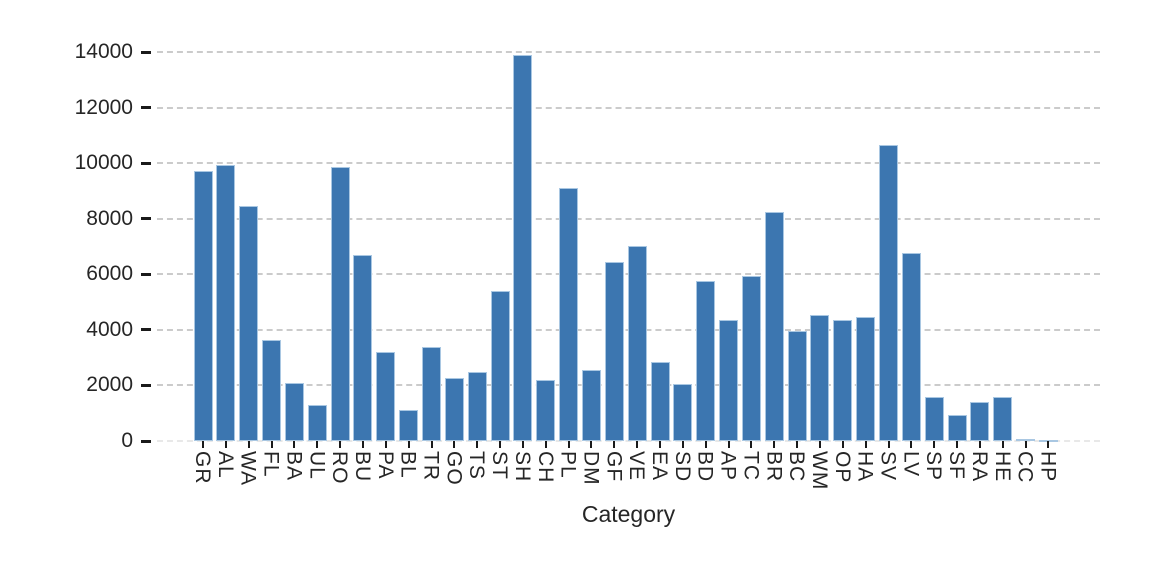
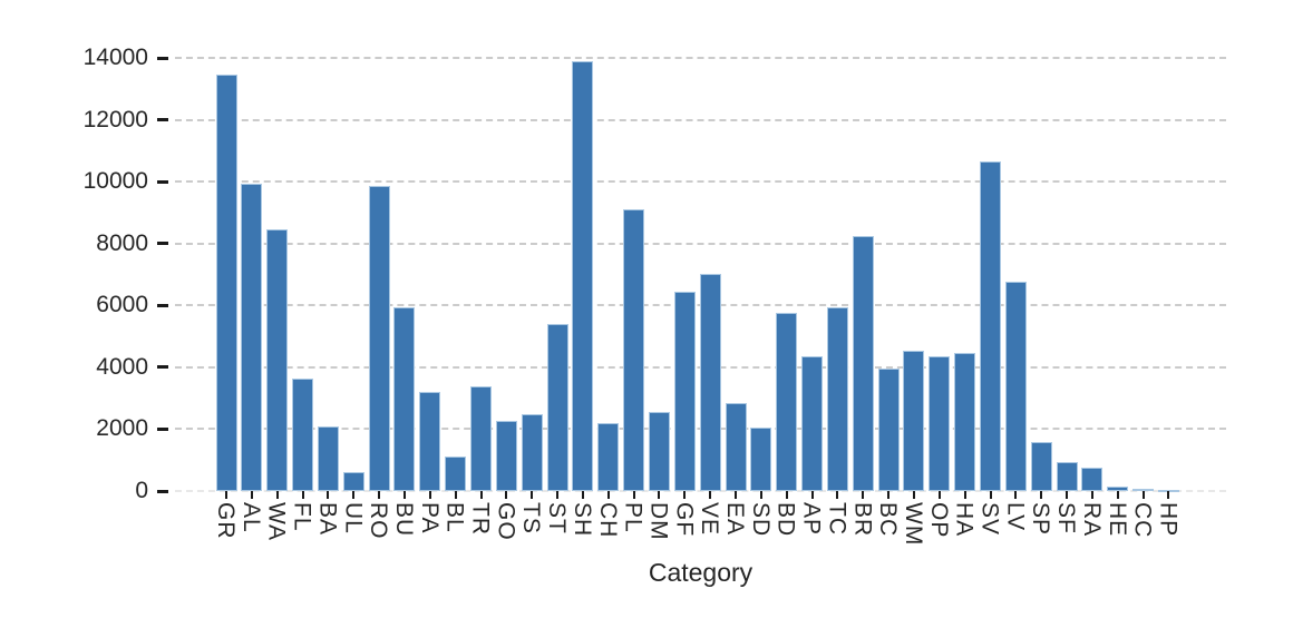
GR: 9700 -> 13400
UL: 1300 -> 600
BU: 6700 -> 6000
RA: 1400 -> 800
HE: 1600 -> 200
